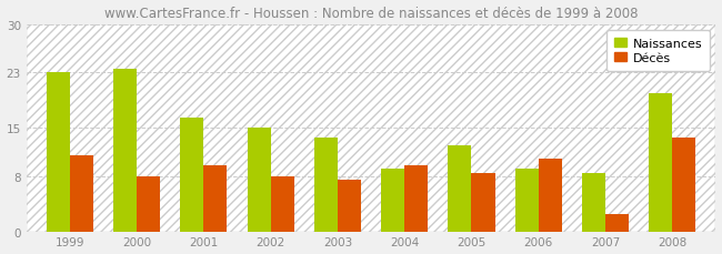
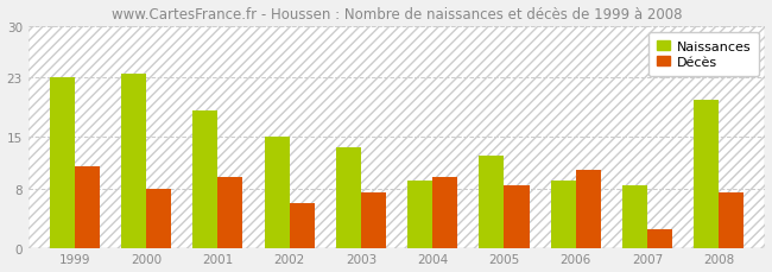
Naissances/2001: 16.5 -> 18.6
Décès/2002: 8.0 -> 6.0
Décès/2008: 13.5 -> 7.4
